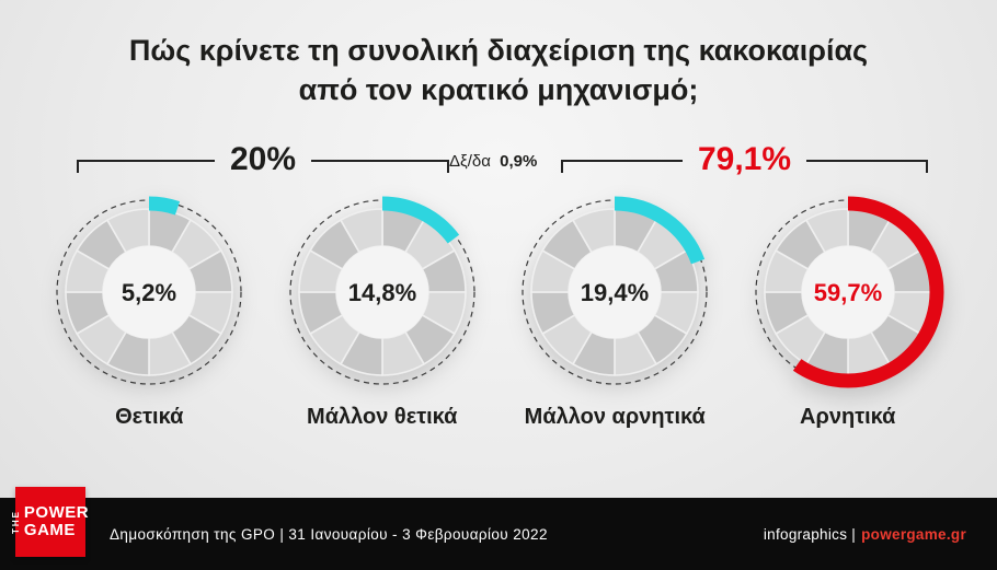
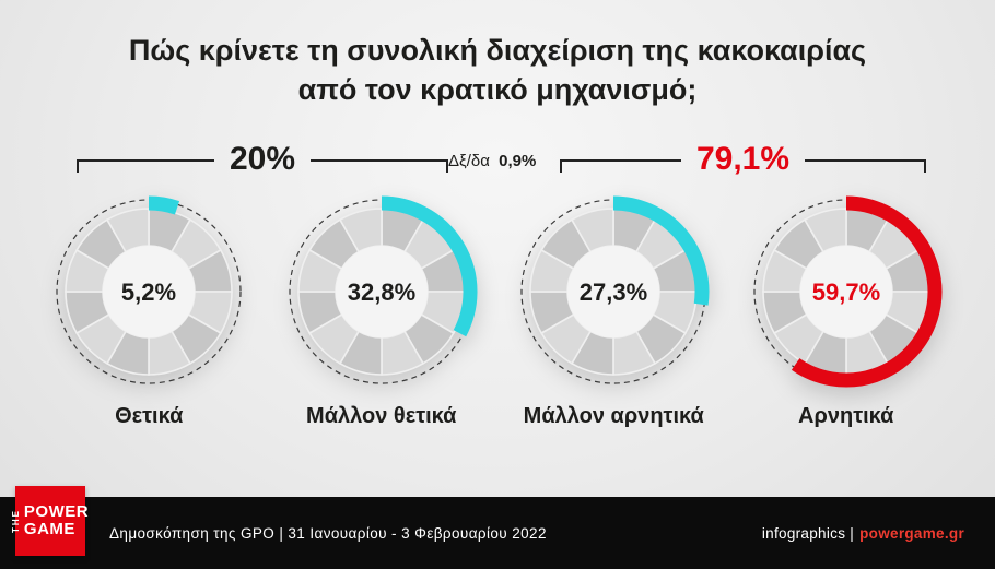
Μάλλον θετικά: 14,8% -> 32,8%
Μάλλον αρνητικά: 19,4% -> 27,3%
